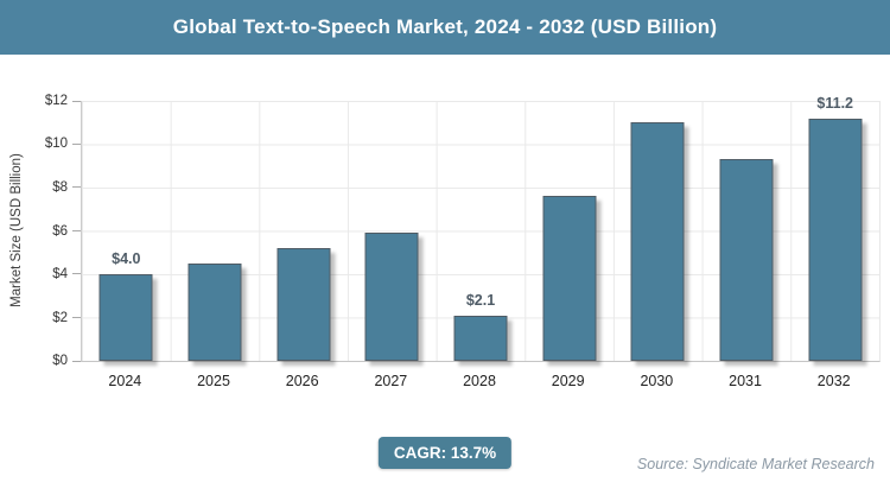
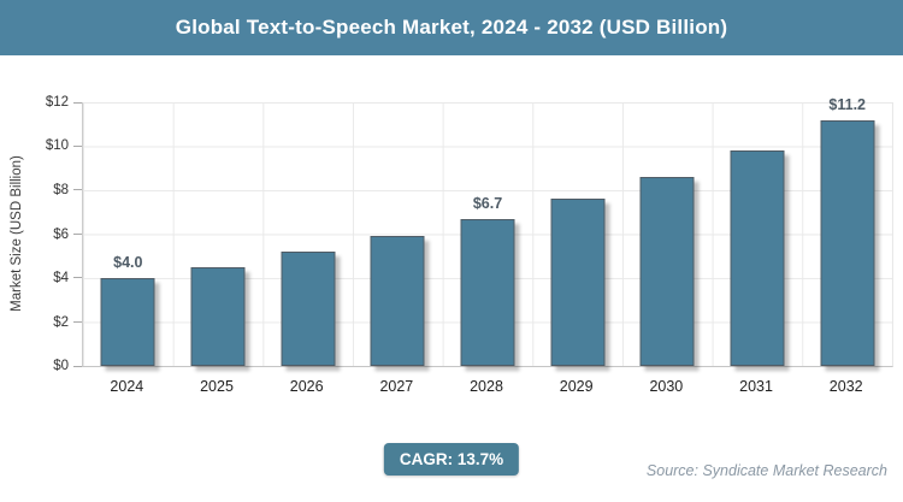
2028: $2.1 -> $6.7
2030: $11.0 -> $8.6
2031: $9.3 -> $9.8
